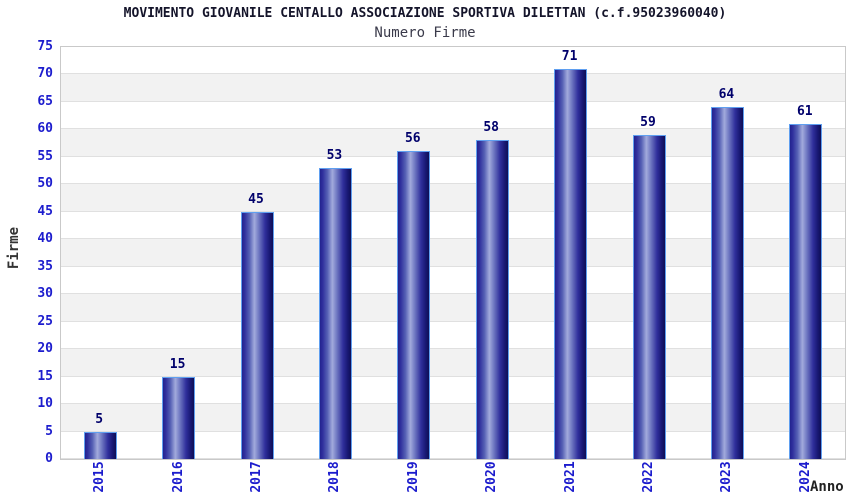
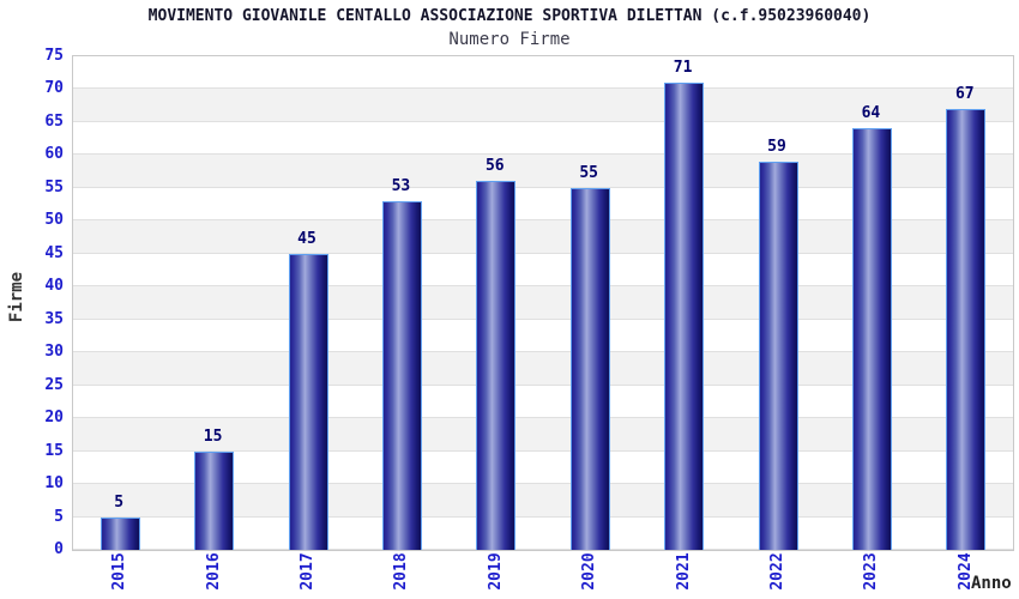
2020: 58 -> 55
2024: 61 -> 67
